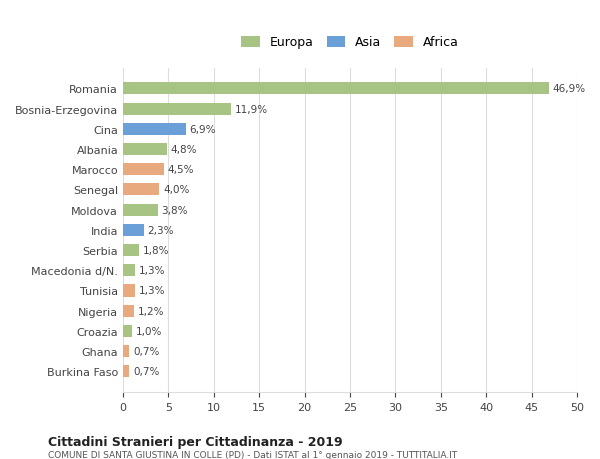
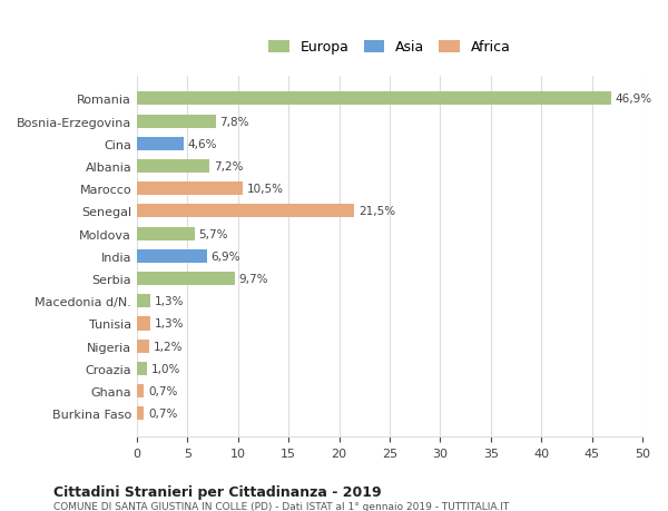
Bosnia-Erzegovina: 11,9% -> 7,8%
Cina: 6,9% -> 4,6%
Albania: 4,8% -> 7,2%
Marocco: 4,5% -> 10,5%
Senegal: 4,0% -> 21,5%
Moldova: 3,8% -> 5,7%
India: 2,3% -> 6,9%
Serbia: 1,8% -> 9,7%
